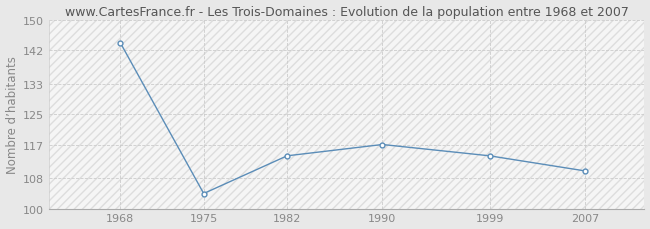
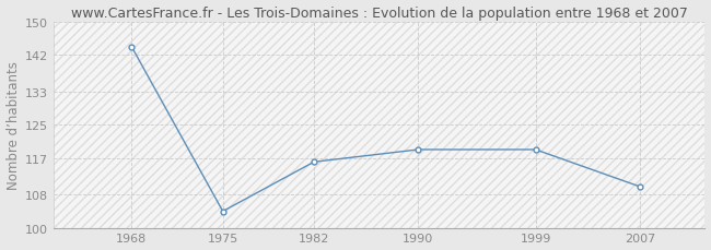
1982: 114 -> 116
1990: 117 -> 119
1999: 114 -> 119
